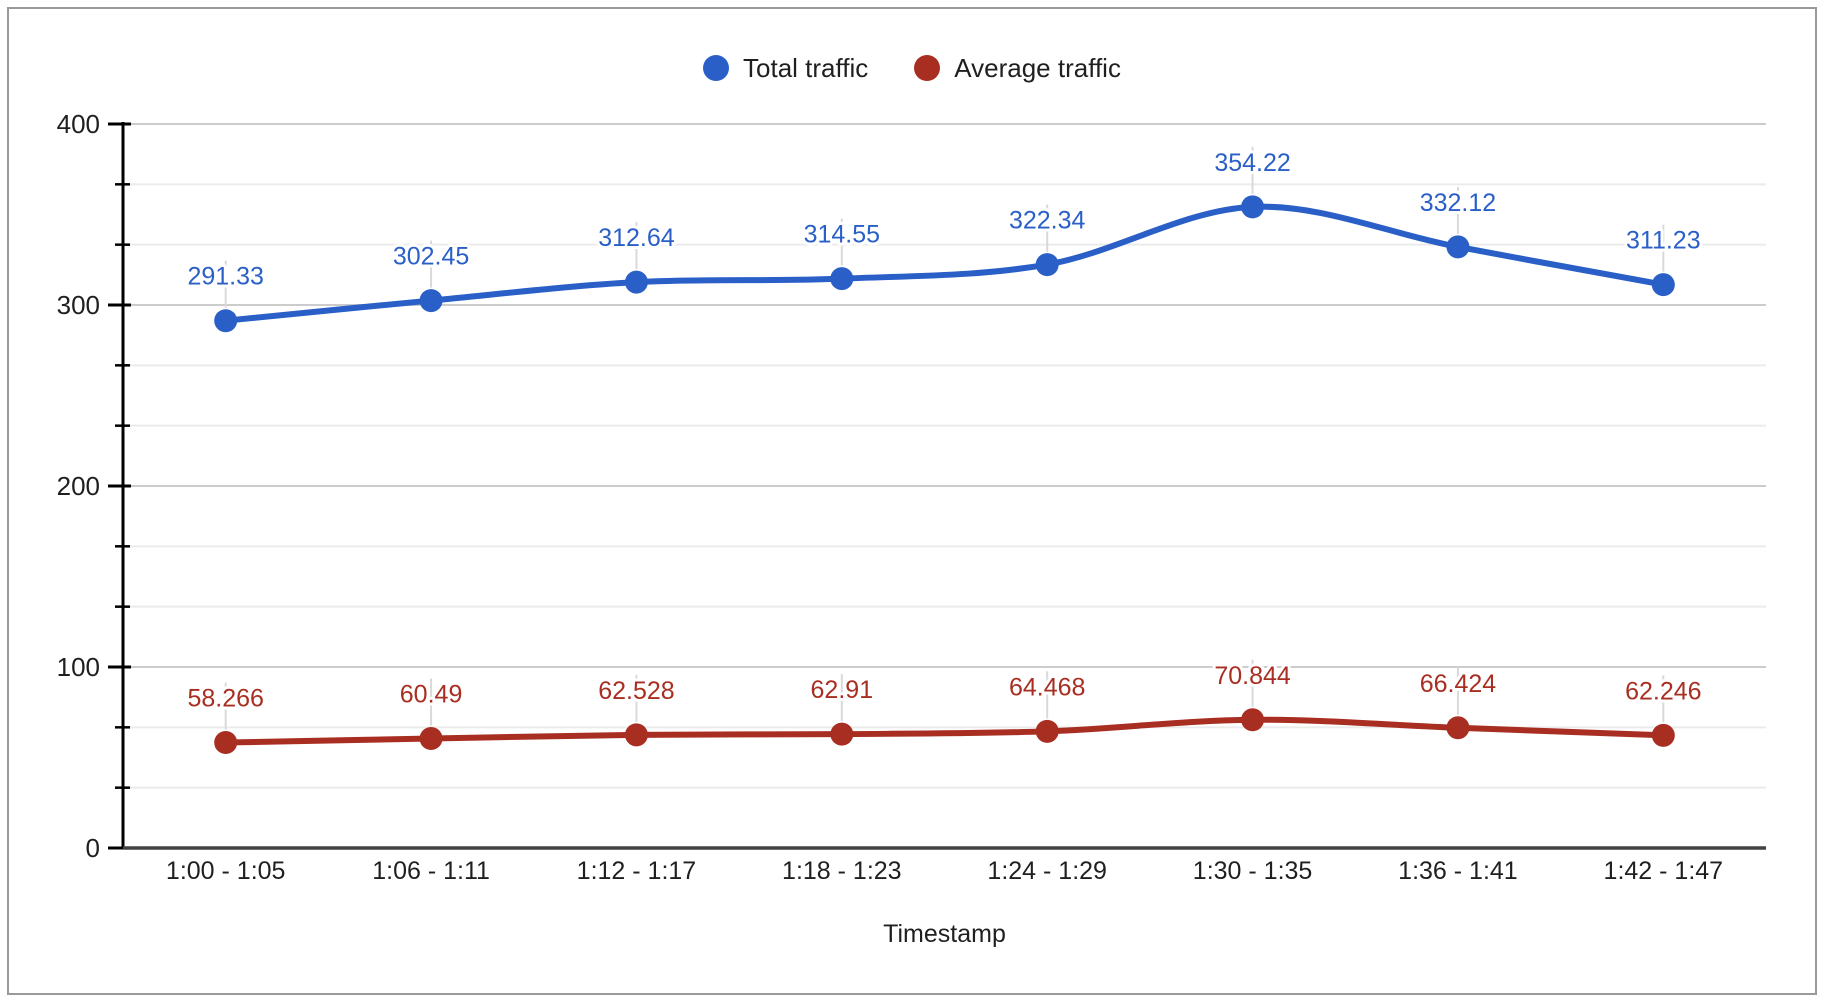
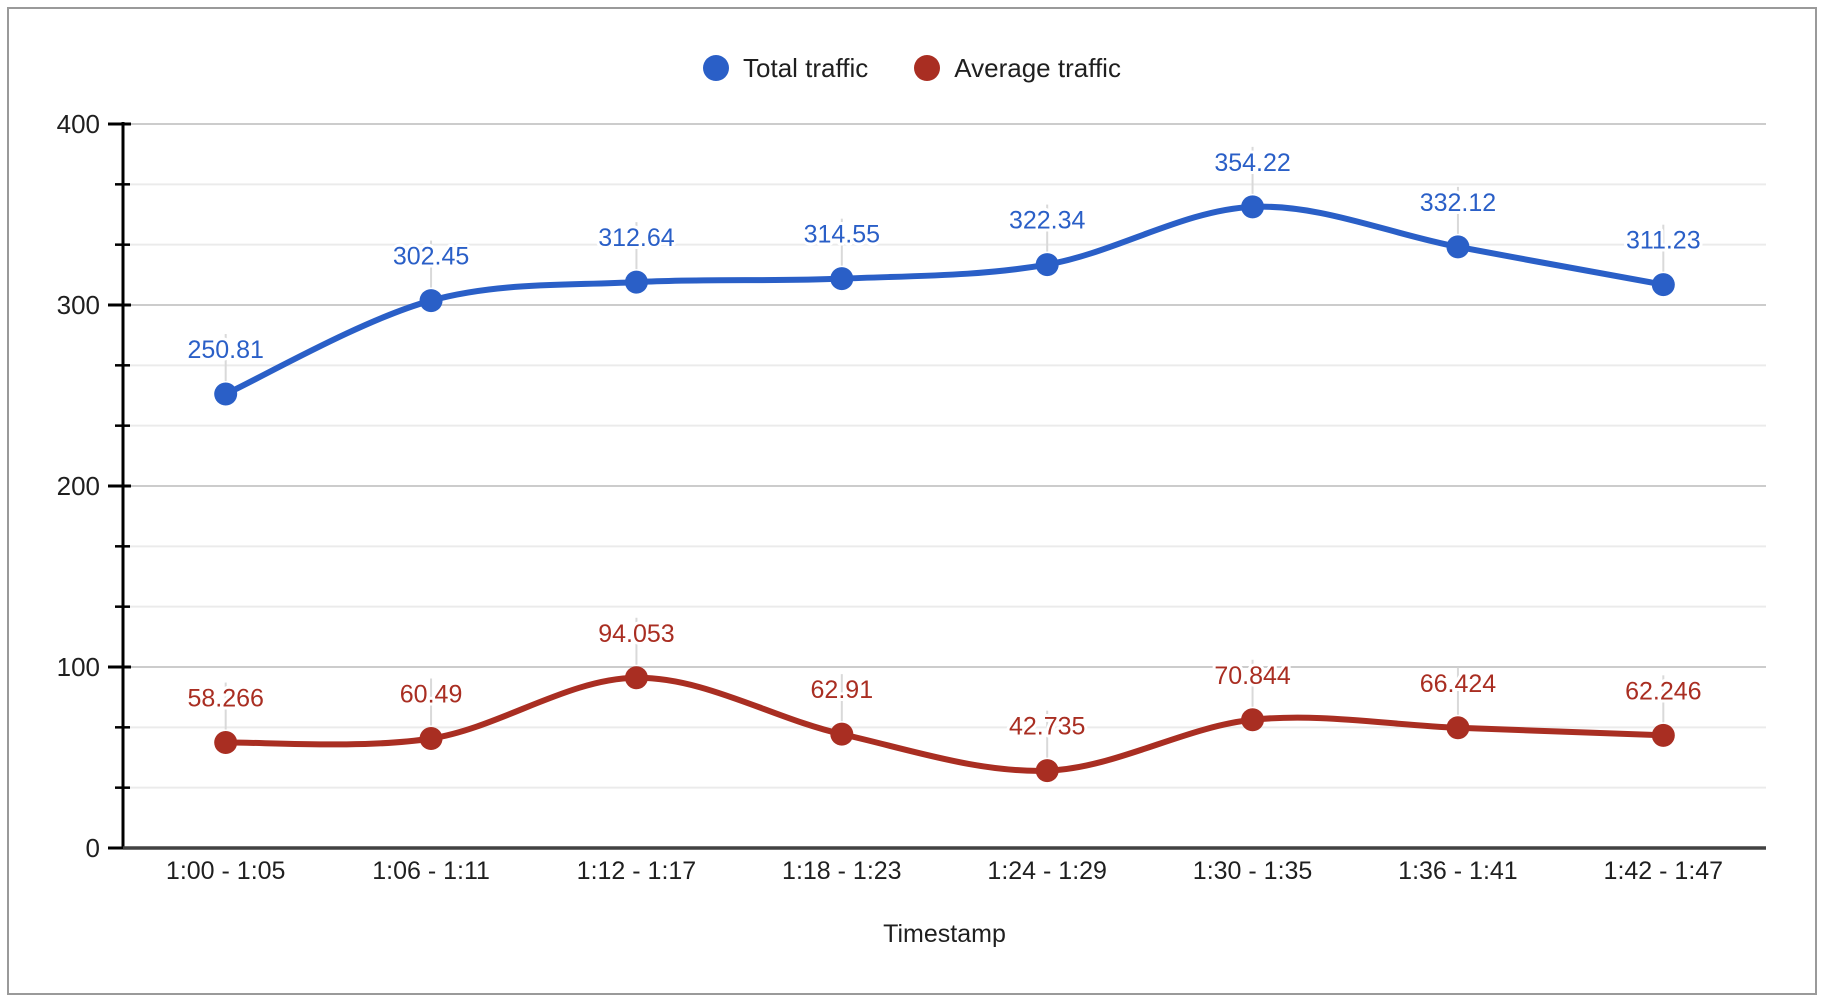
Total traffic/1:00 - 1:05: 291.33 -> 250.81
Average traffic/1:12 - 1:17: 62.528 -> 94.053
Average traffic/1:24 - 1:29: 64.468 -> 42.735
